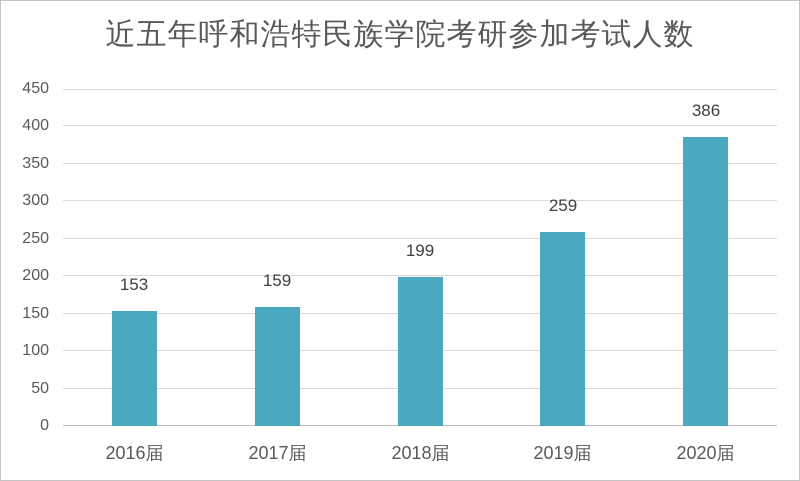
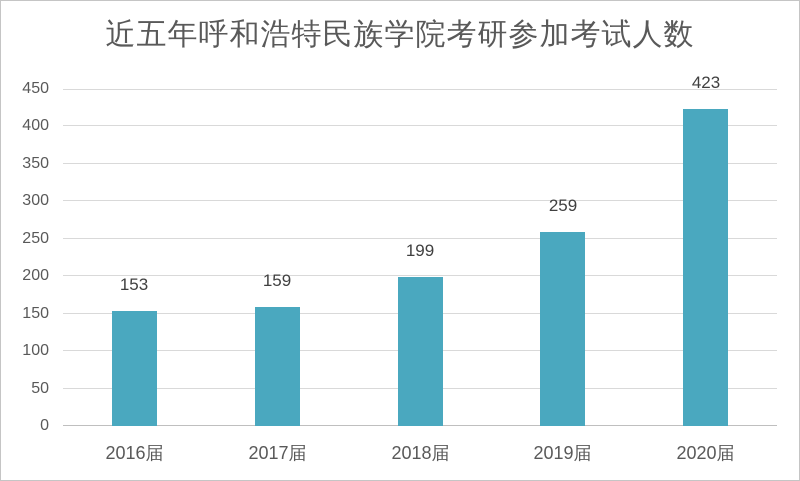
2020届: 386 -> 423
